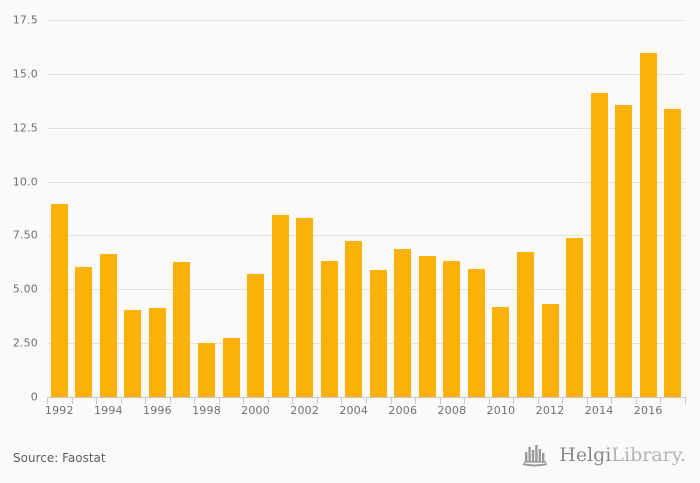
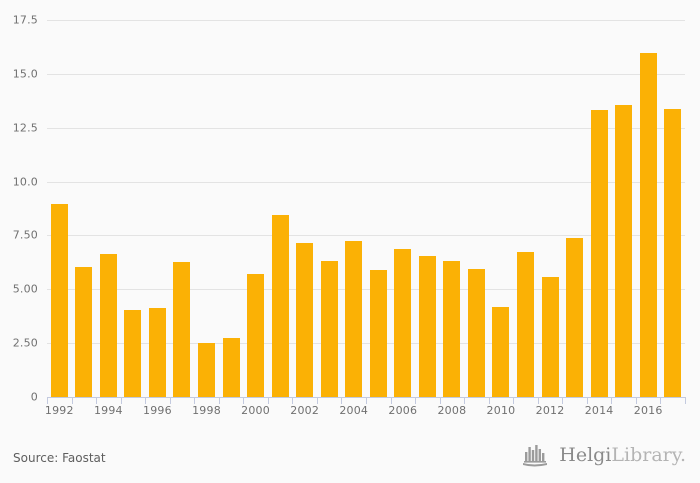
2002: 8.3 -> 7.2
2012: 4.3 -> 5.5
2014: 14.1 -> 13.3
